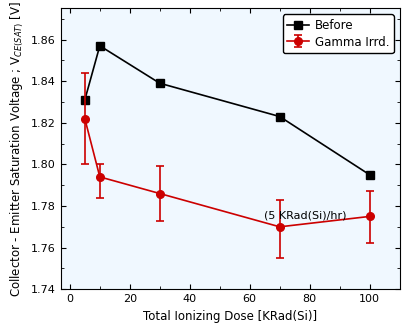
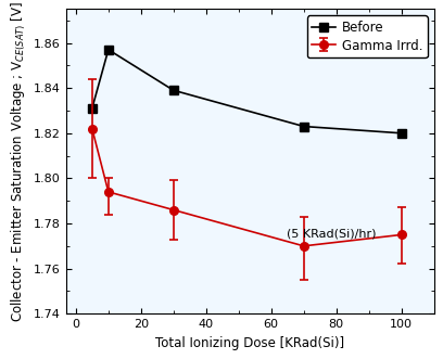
Before/100: 1.795 -> 1.820
